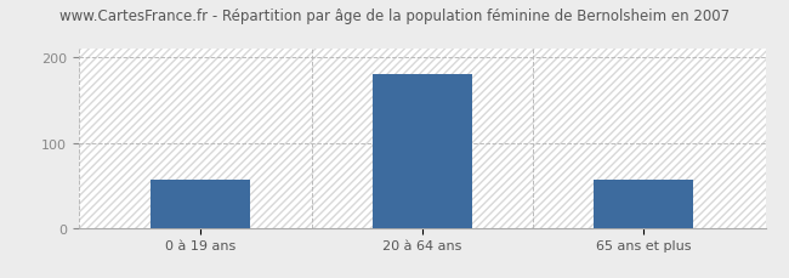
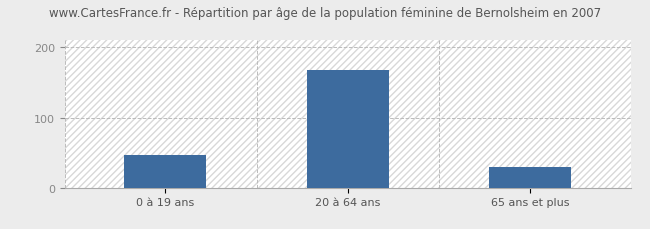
0 à 19 ans: 56 -> 47
20 à 64 ans: 180 -> 168
65 ans et plus: 56 -> 30
